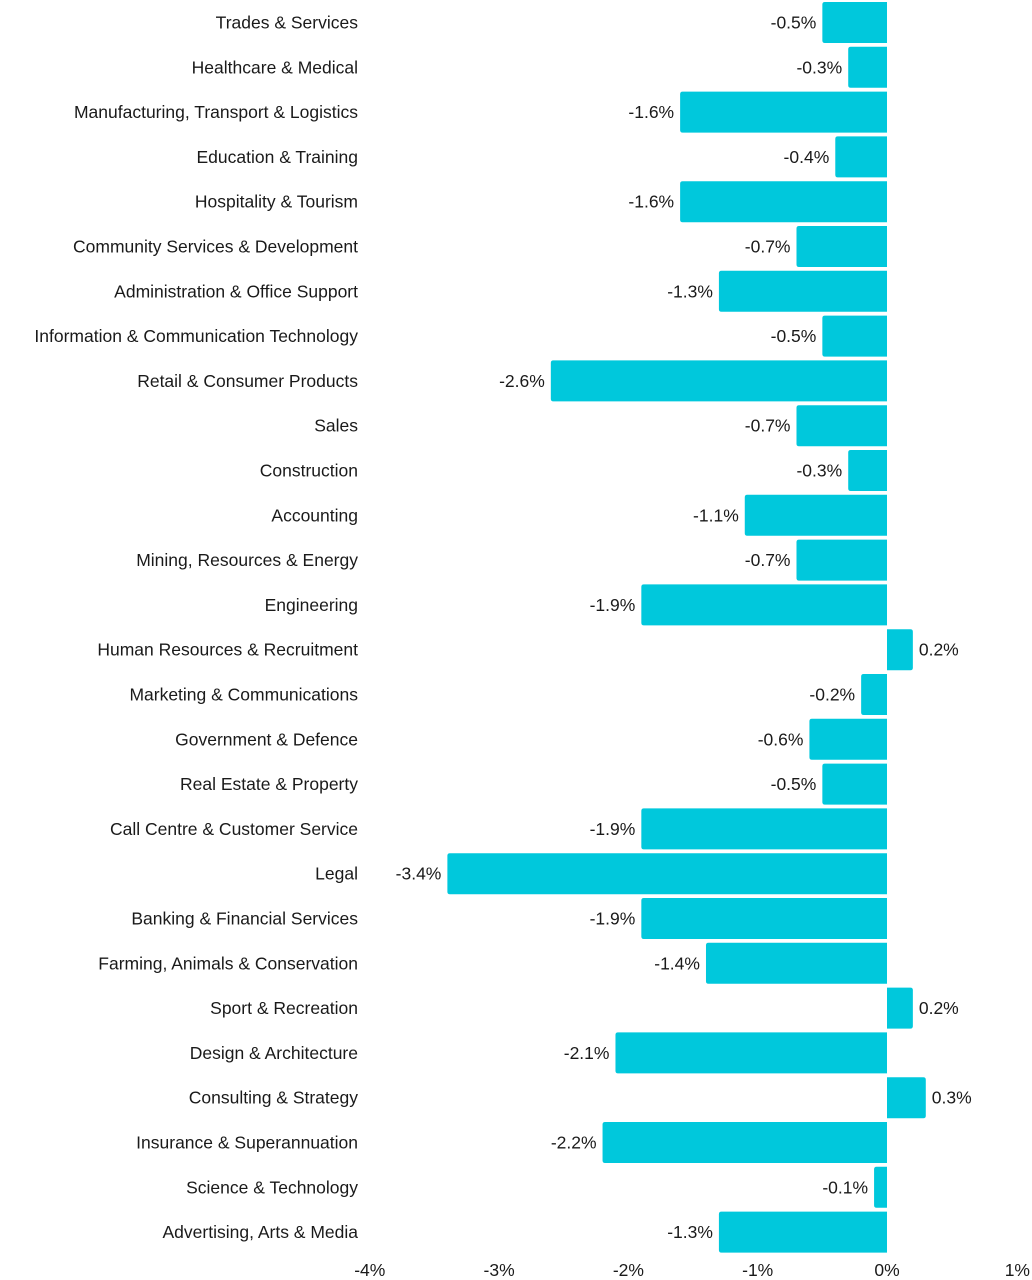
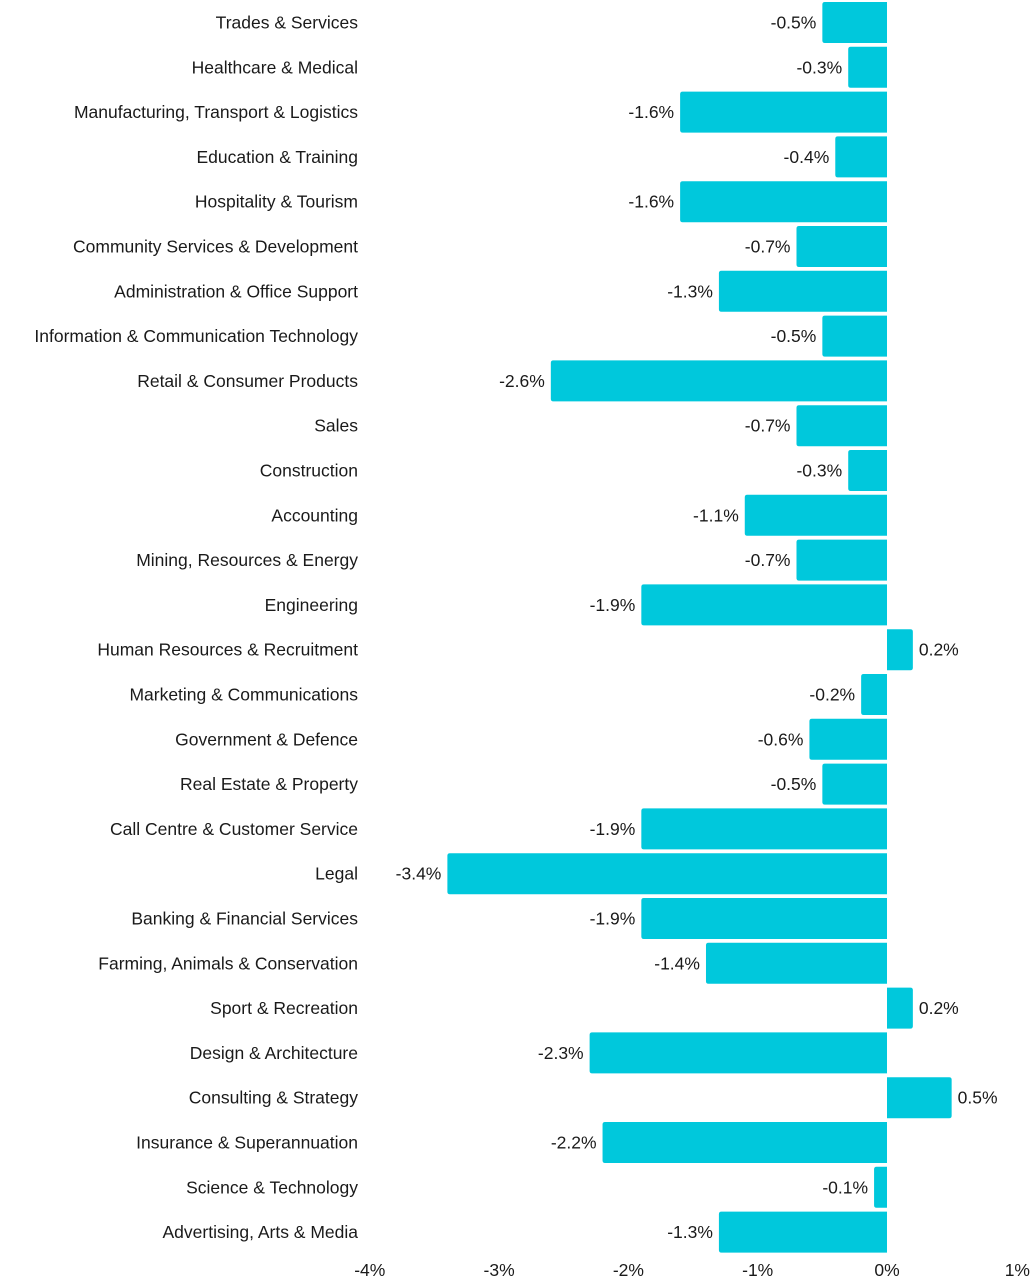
Design & Architecture: -2.1% -> -2.3%
Consulting & Strategy: 0.3% -> 0.5%
